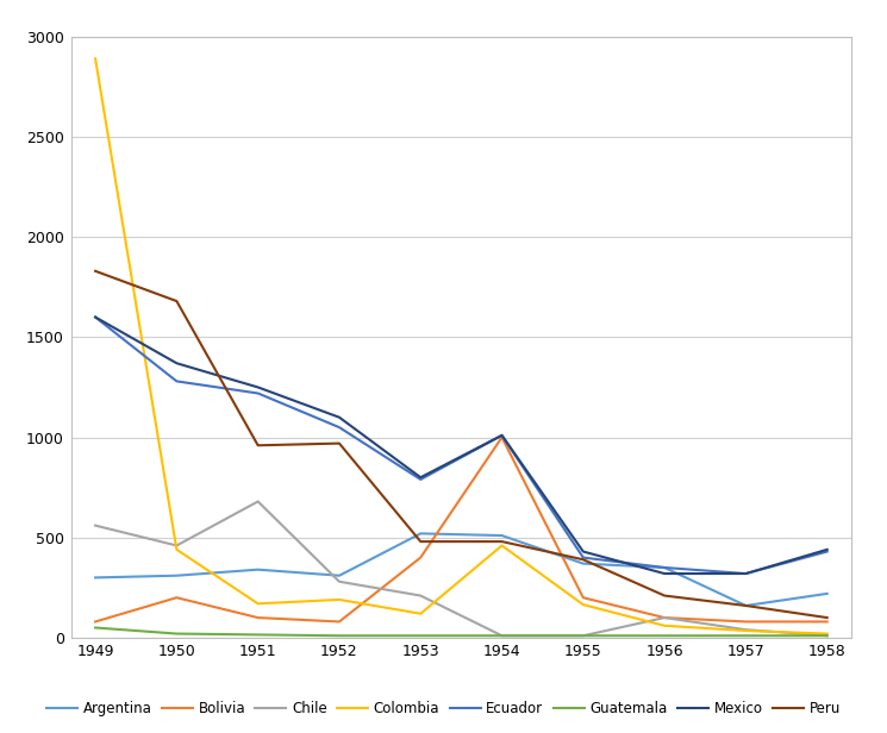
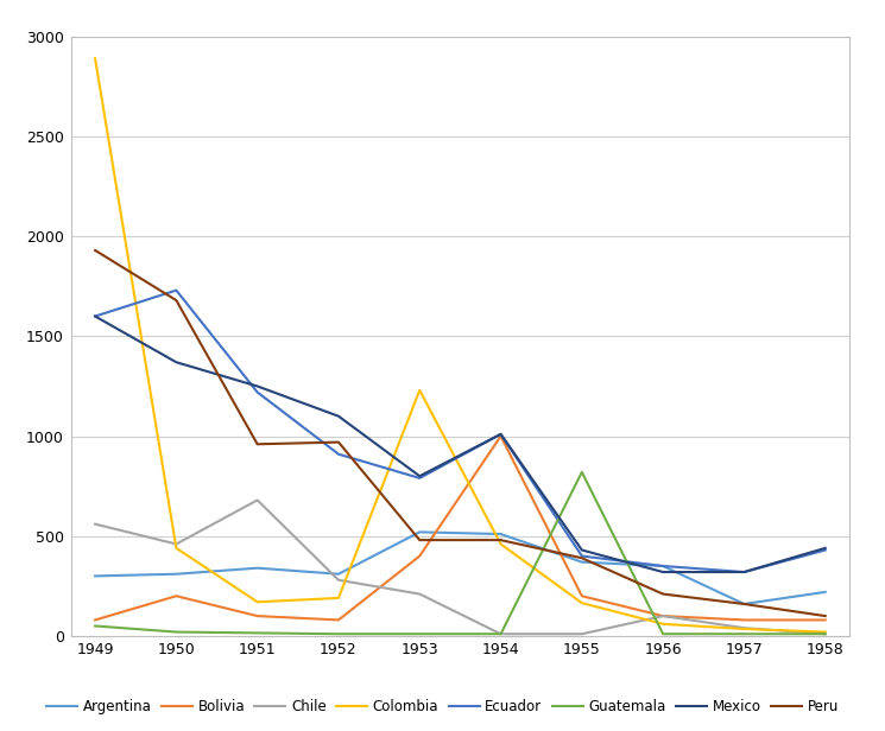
Peru/1949: 1830 -> 1930
Ecuador/1950: 1280 -> 1730
Ecuador/1952: 1050 -> 910
Colombia/1953: 120 -> 1230
Guatemala/1955: 10 -> 820
